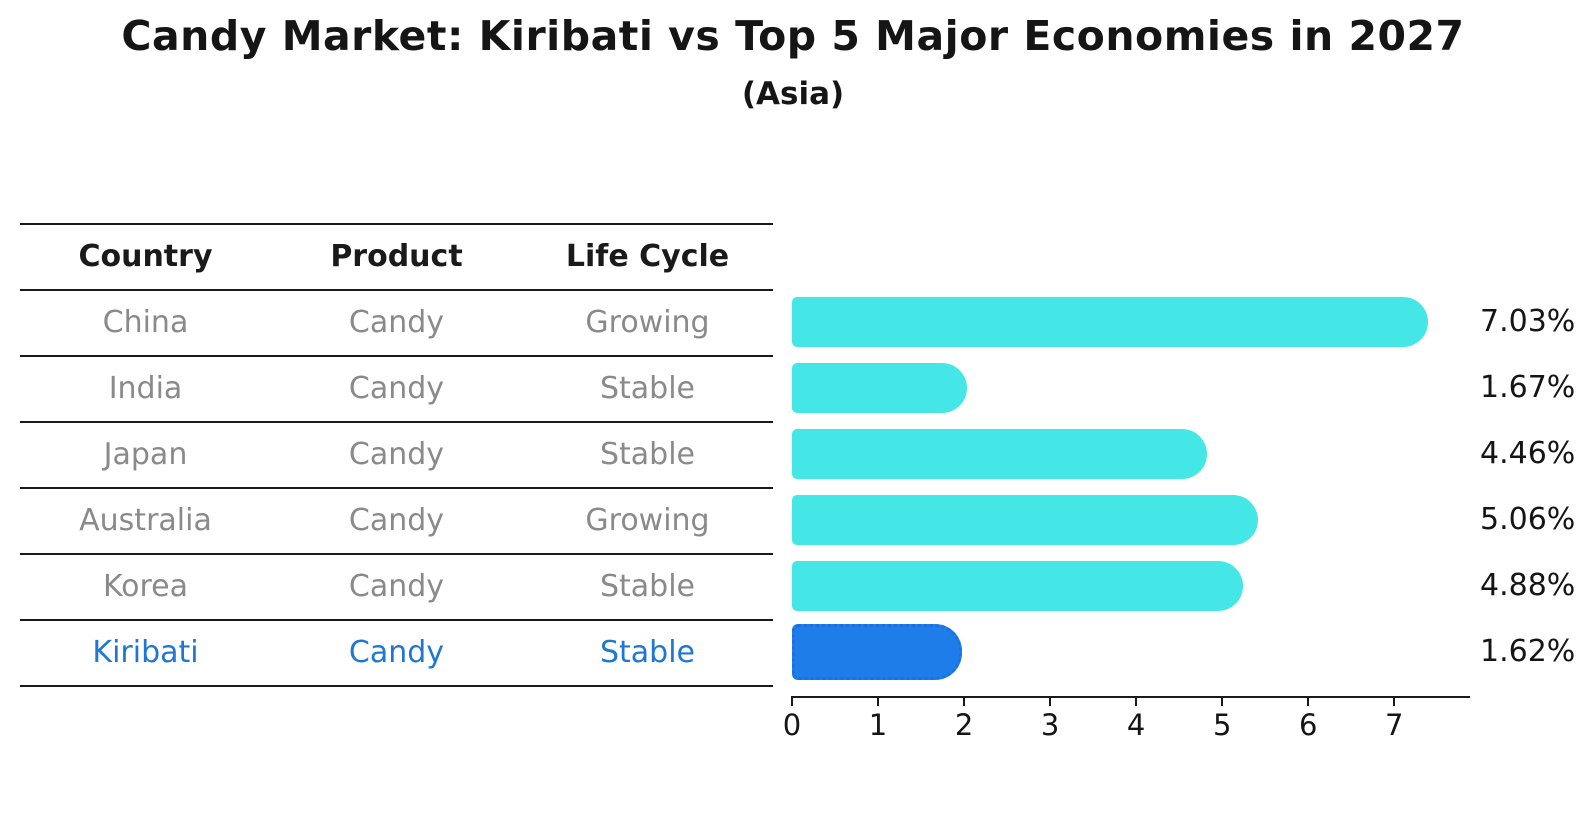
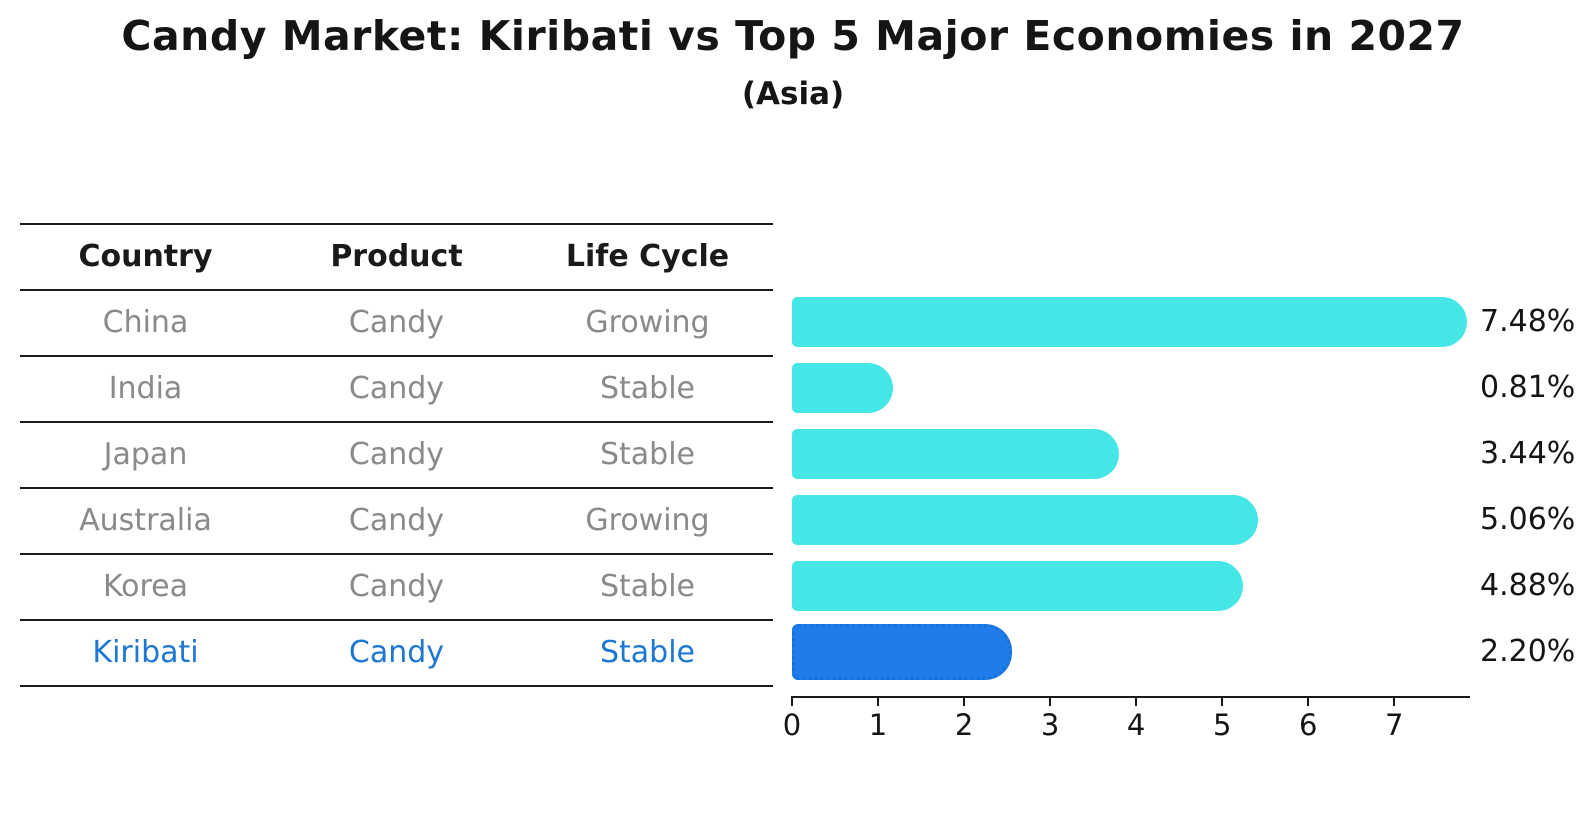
China: 7.03% -> 7.48%
India: 1.67% -> 0.81%
Japan: 4.46% -> 3.44%
Kiribati: 1.62% -> 2.20%
